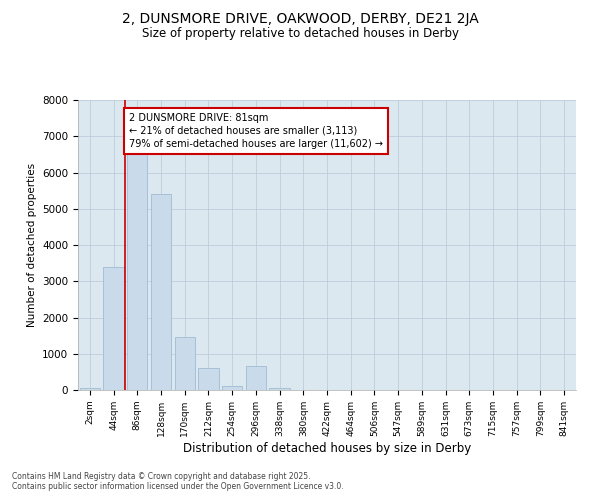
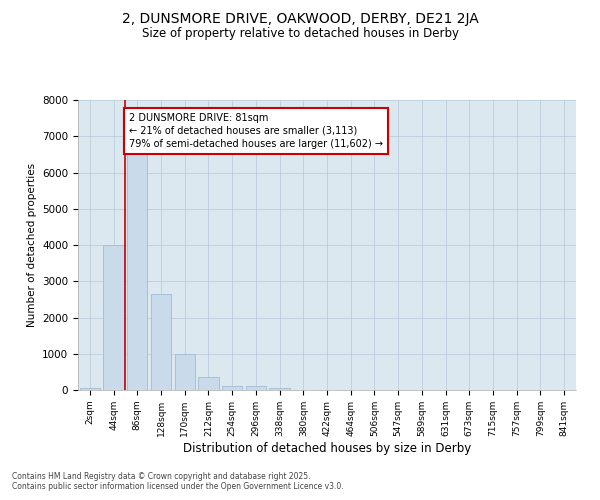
44sqm: 3400 -> 4000
128sqm: 5400 -> 2650
170sqm: 1450 -> 1000
212sqm: 600 -> 350
296sqm: 650 -> 100
